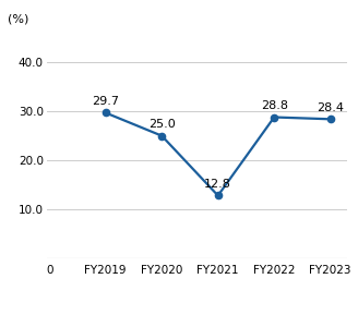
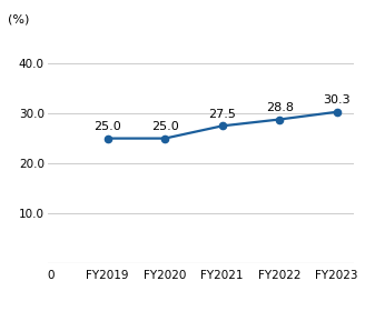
FY2019: 29.7 -> 25.0
FY2021: 12.8 -> 27.5
FY2023: 28.4 -> 30.3
